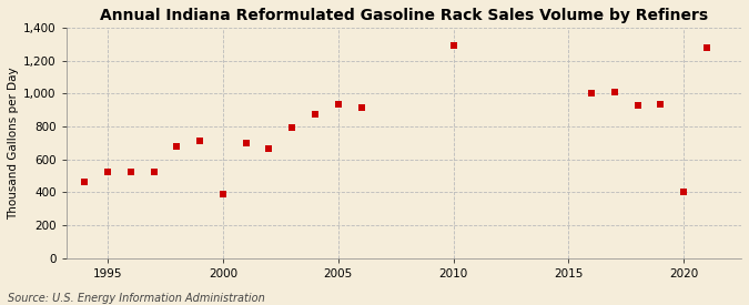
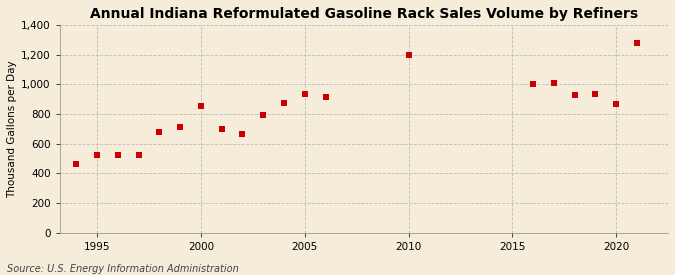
2000: 390 -> 860
2010: 1,290 -> 1,200
2020: 400 -> 860
